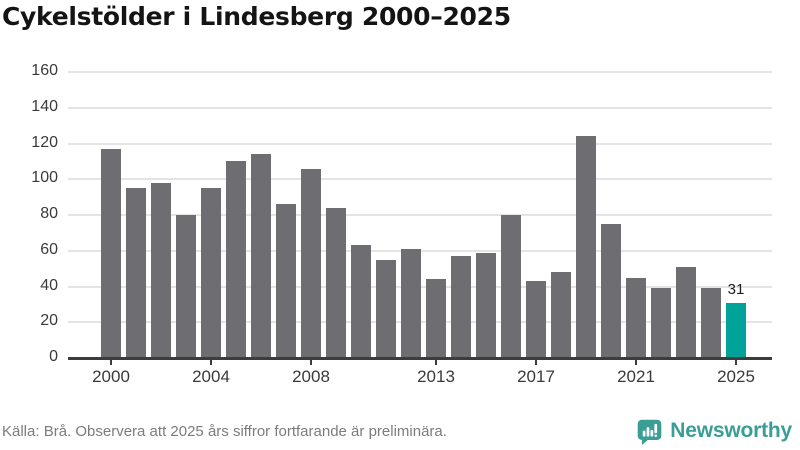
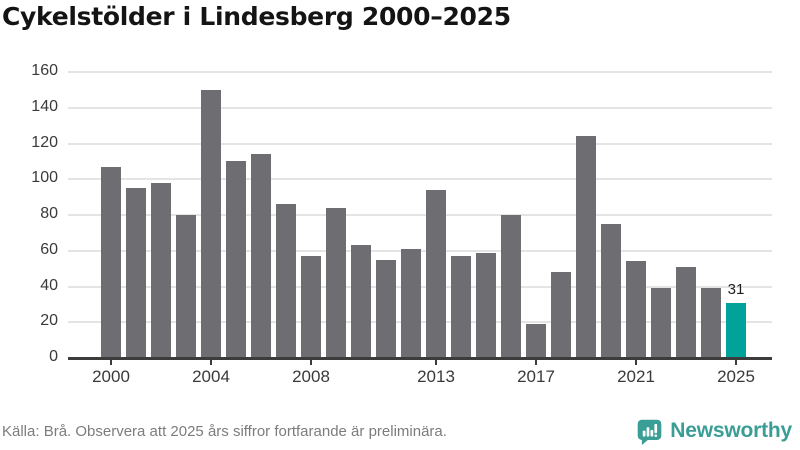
2000: 117 -> 107
2004: 95 -> 150
2008: 106 -> 57
2013: 44 -> 94
2017: 43 -> 19
2021: 45 -> 54
